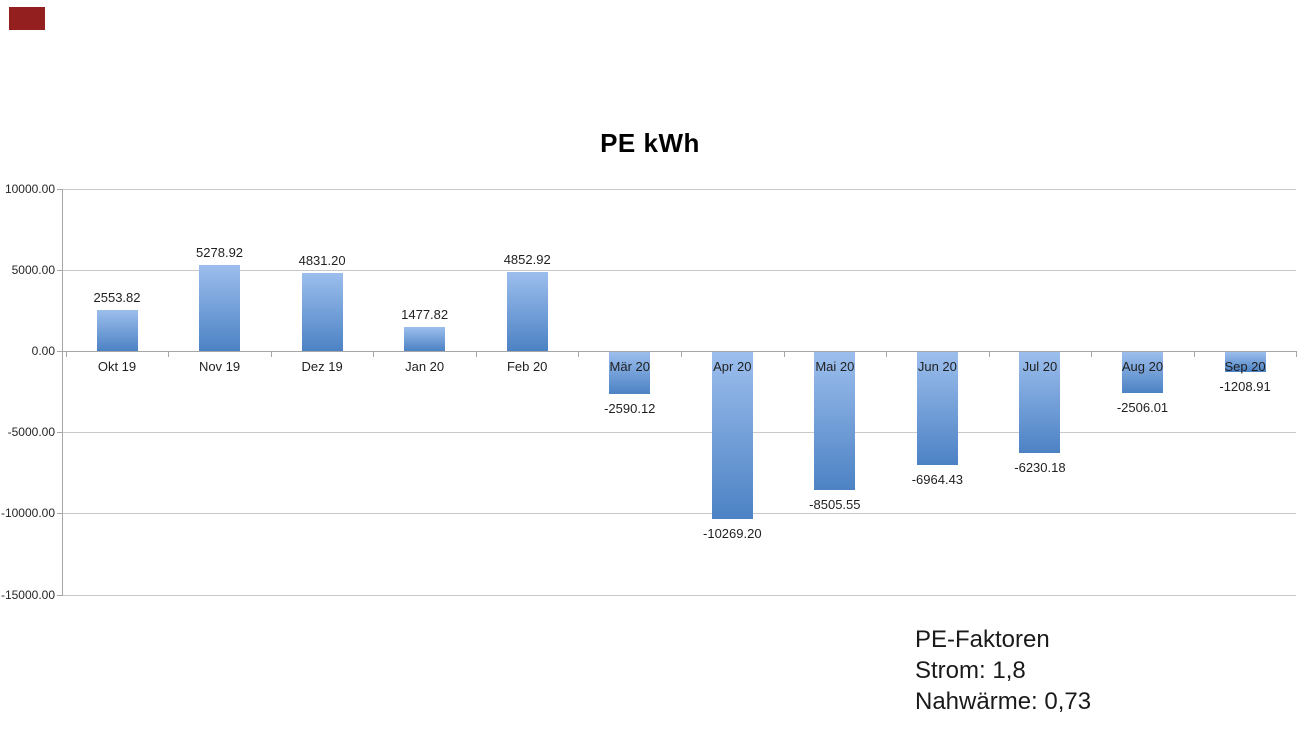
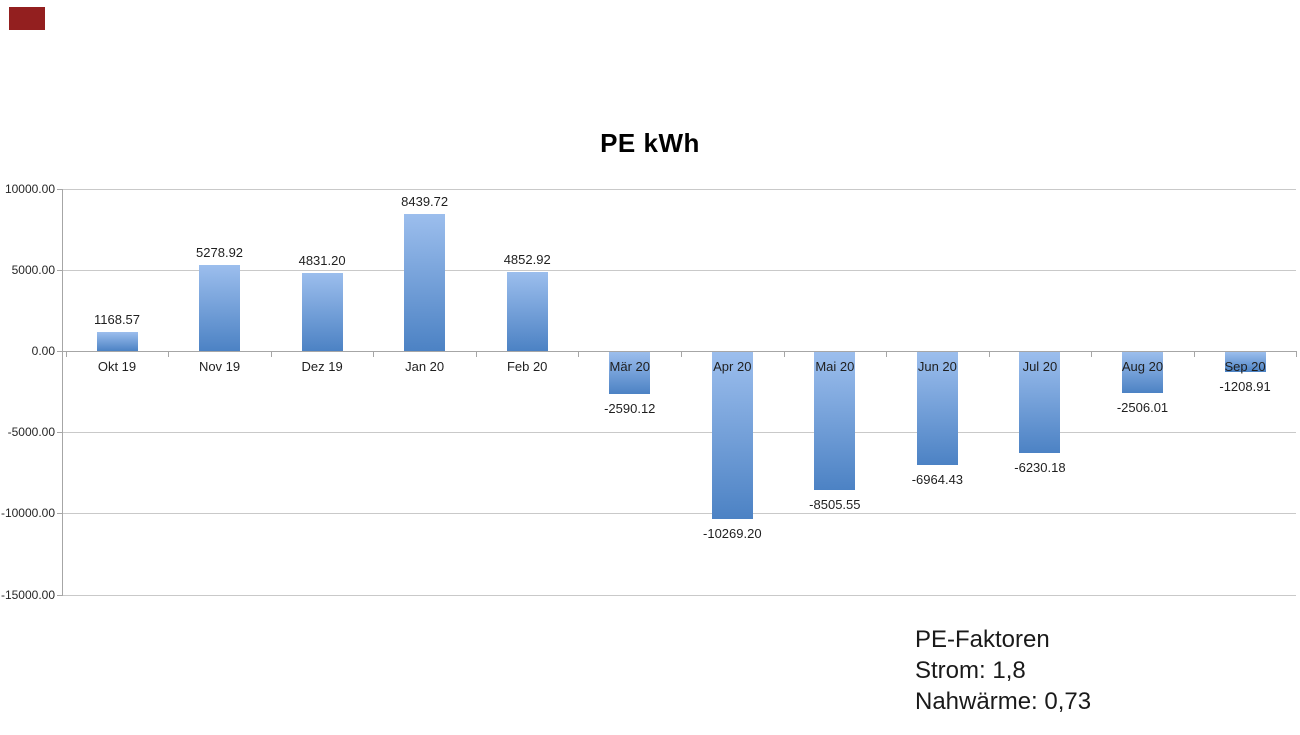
Okt 19: 2553.82 -> 1168.57
Jan 20: 1477.82 -> 8439.72
